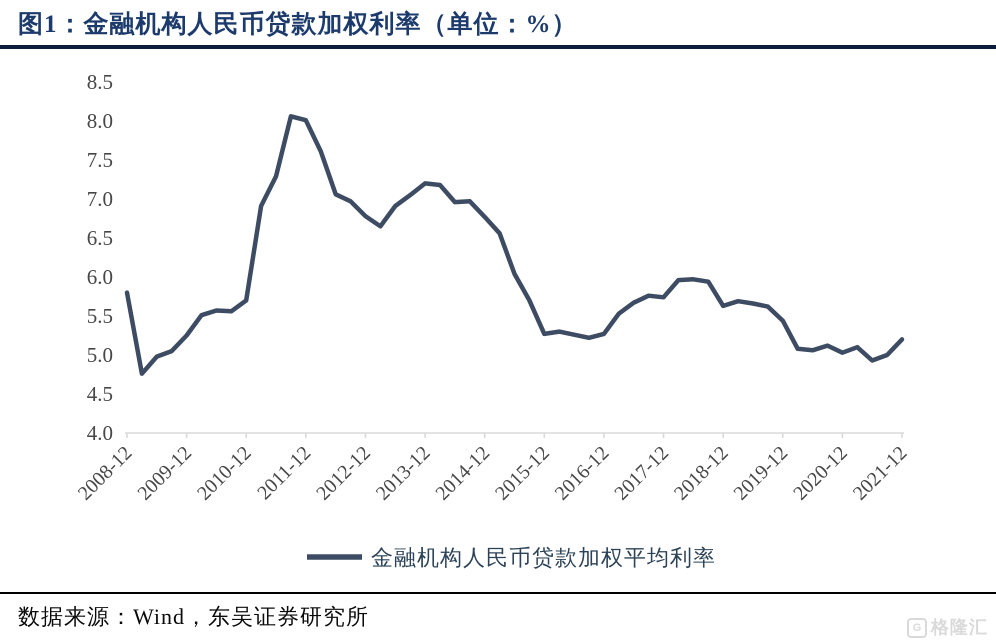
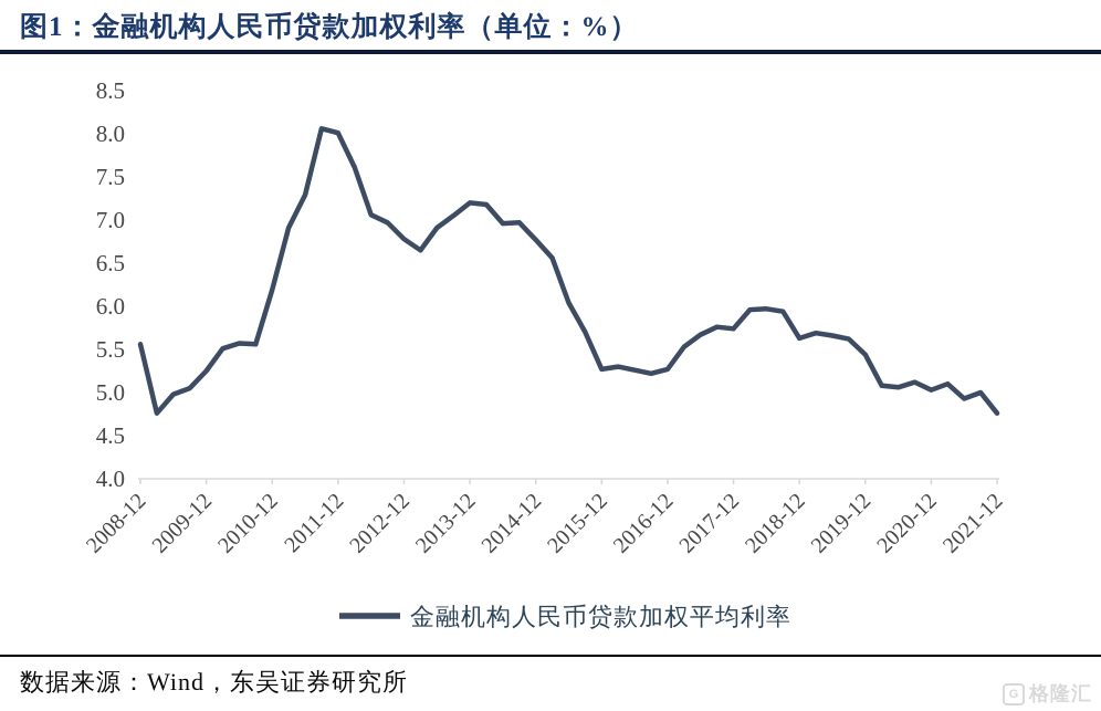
2008-12: 5.8 -> 5.6
2010-12: 5.7 -> 6.2
2021-12: 5.2 -> 4.8
